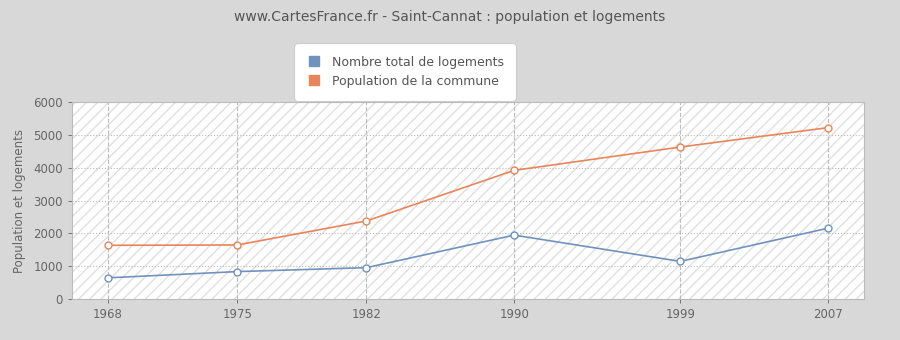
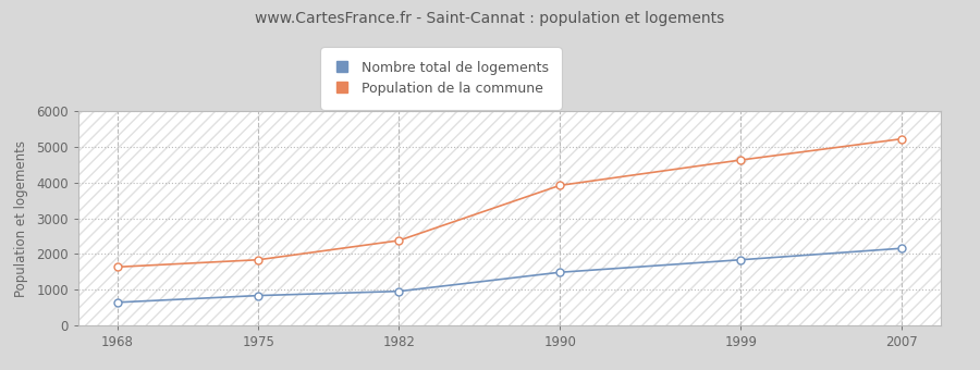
Population de la commune/1975: 1650 -> 1840
Nombre total de logements/1990: 1950 -> 1490
Nombre total de logements/1999: 1150 -> 1840
